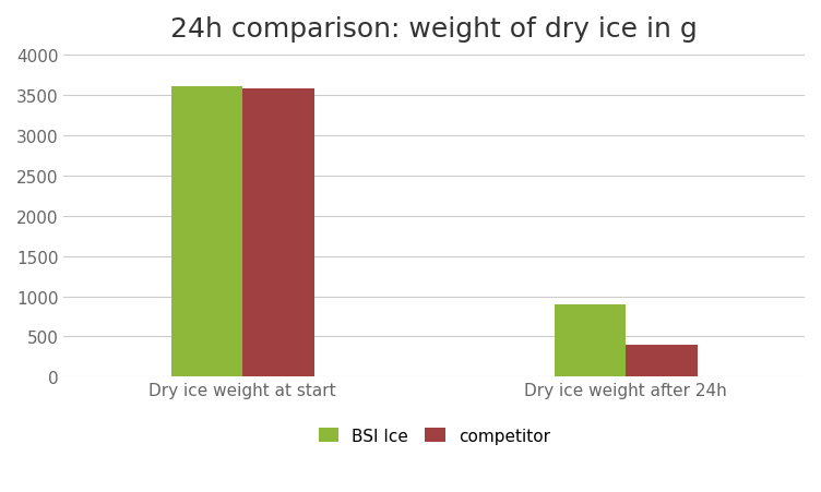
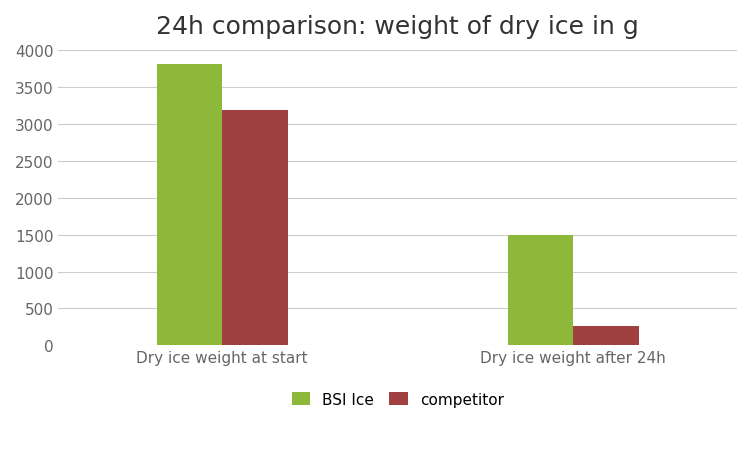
BSI Ice/Dry ice weight at start: 3600 -> 3800
competitor/Dry ice weight at start: 3580 -> 3180
BSI Ice/Dry ice weight after 24h: 900 -> 1500
competitor/Dry ice weight after 24h: 400 -> 260
